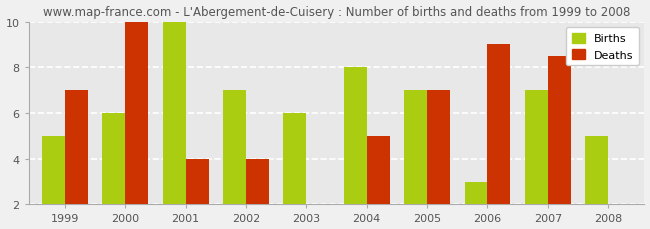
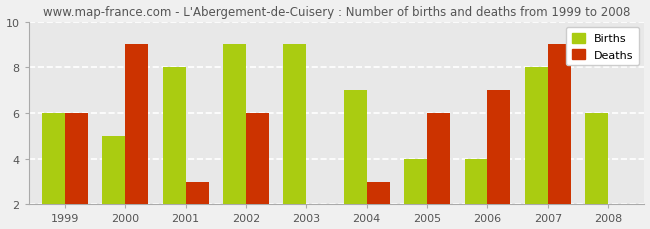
Births/1999: 5 -> 6
Deaths/1999: 7.0 -> 6.0
Births/2000: 6 -> 5
Deaths/2000: 10.0 -> 9.0
Births/2001: 10 -> 8
Deaths/2001: 4.0 -> 3.0
Births/2002: 7 -> 9
Deaths/2002: 4.0 -> 6.0
Births/2003: 6 -> 9
Births/2004: 8 -> 7
Deaths/2004: 5.0 -> 3.0
Births/2005: 7 -> 4
Deaths/2005: 7.0 -> 6.0
Births/2006: 3 -> 4
Deaths/2006: 9.0 -> 7.0
Births/2007: 7 -> 8
Deaths/2007: 8.5 -> 9.0
Births/2008: 5 -> 6
